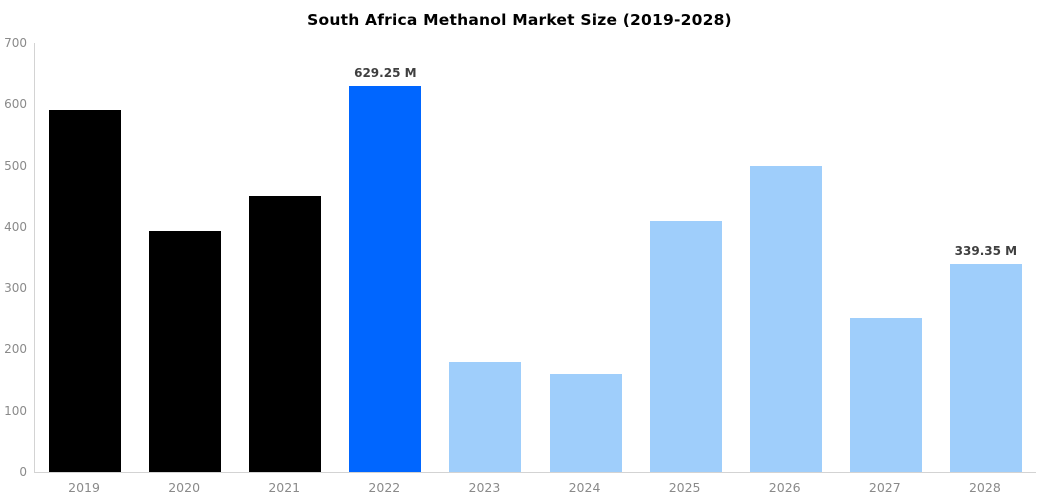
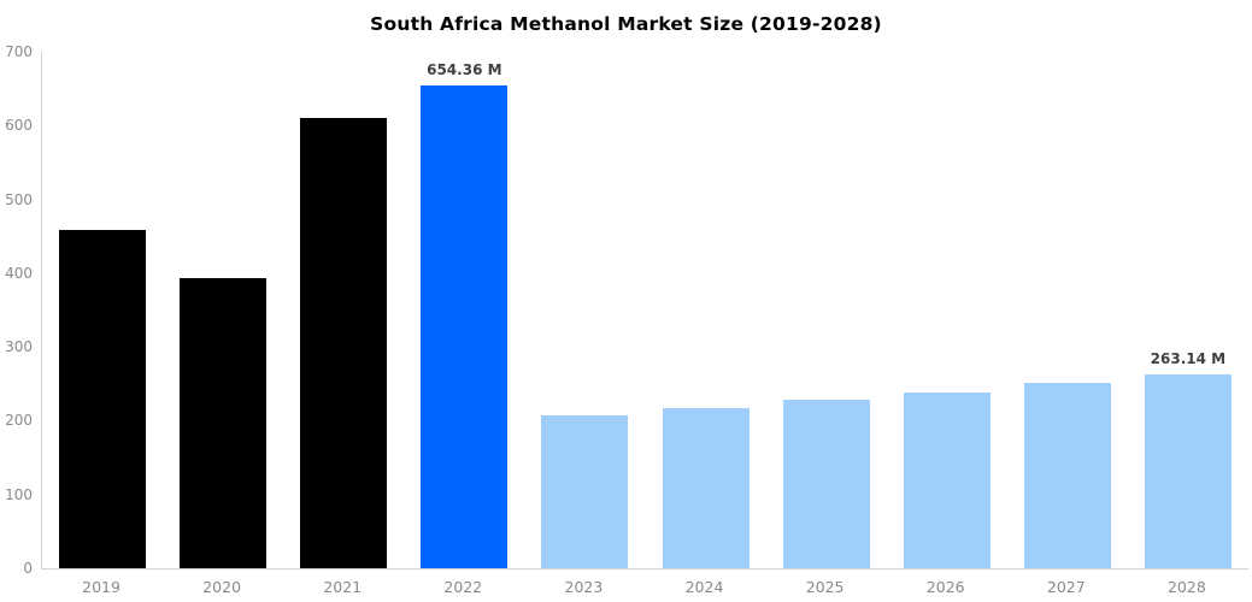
2019: 590 -> 460
2021: 450 -> 610
2022: 629.25 -> 654.36
2023: 180 -> 210
2024: 160 -> 220
2025: 410 -> 230
2026: 500 -> 240
2028: 339.35 -> 263.14
